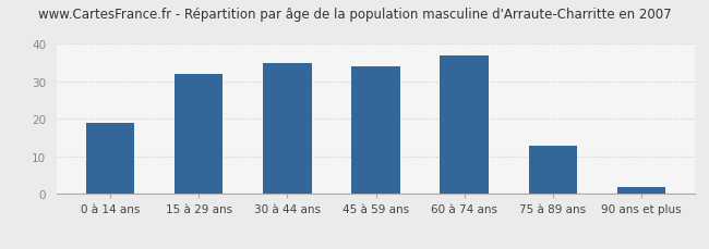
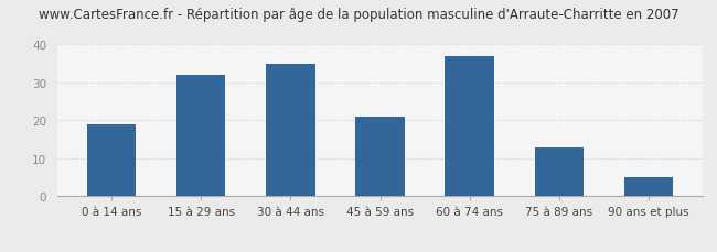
45 à 59 ans: 34 -> 21
90 ans et plus: 2 -> 5
